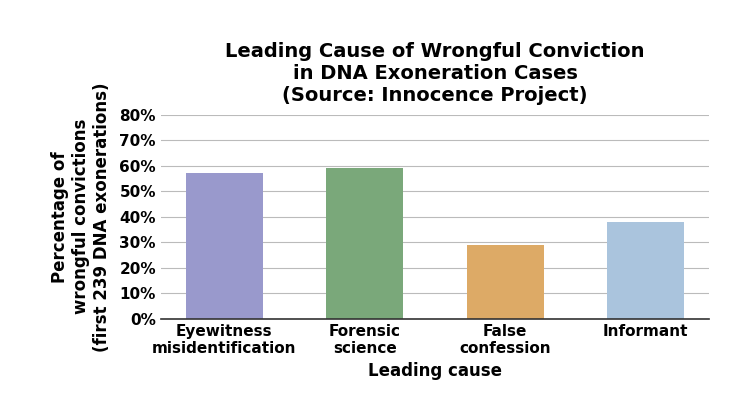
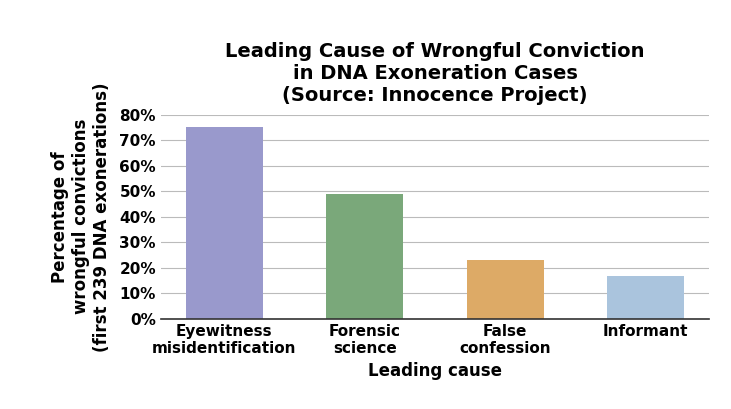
Eyewitness misidentification: 57% -> 75%
Forensic science: 59% -> 49%
False confession: 29% -> 23%
Informant: 38% -> 17%
